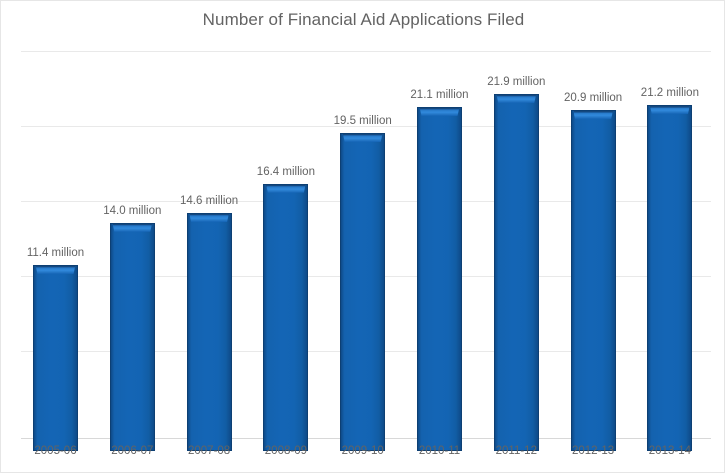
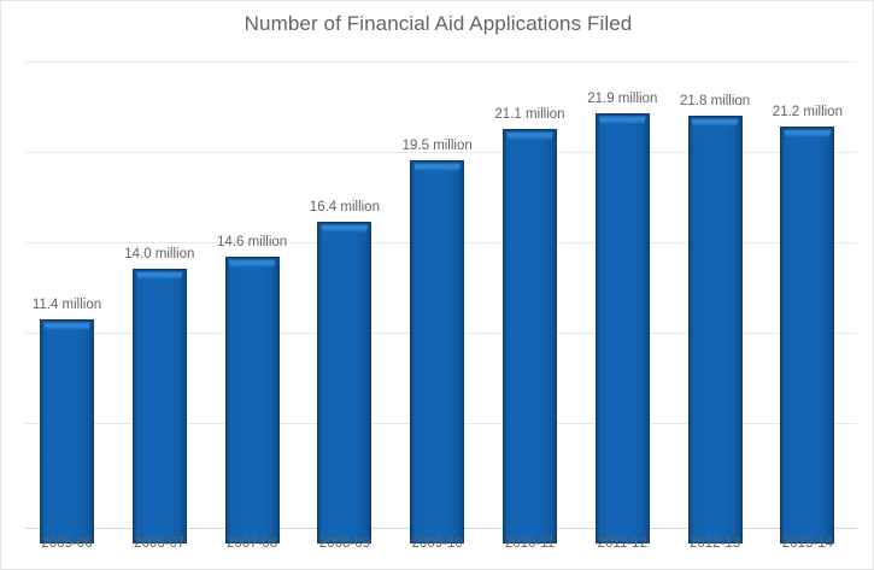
2012-13: 20.9 -> 21.8
